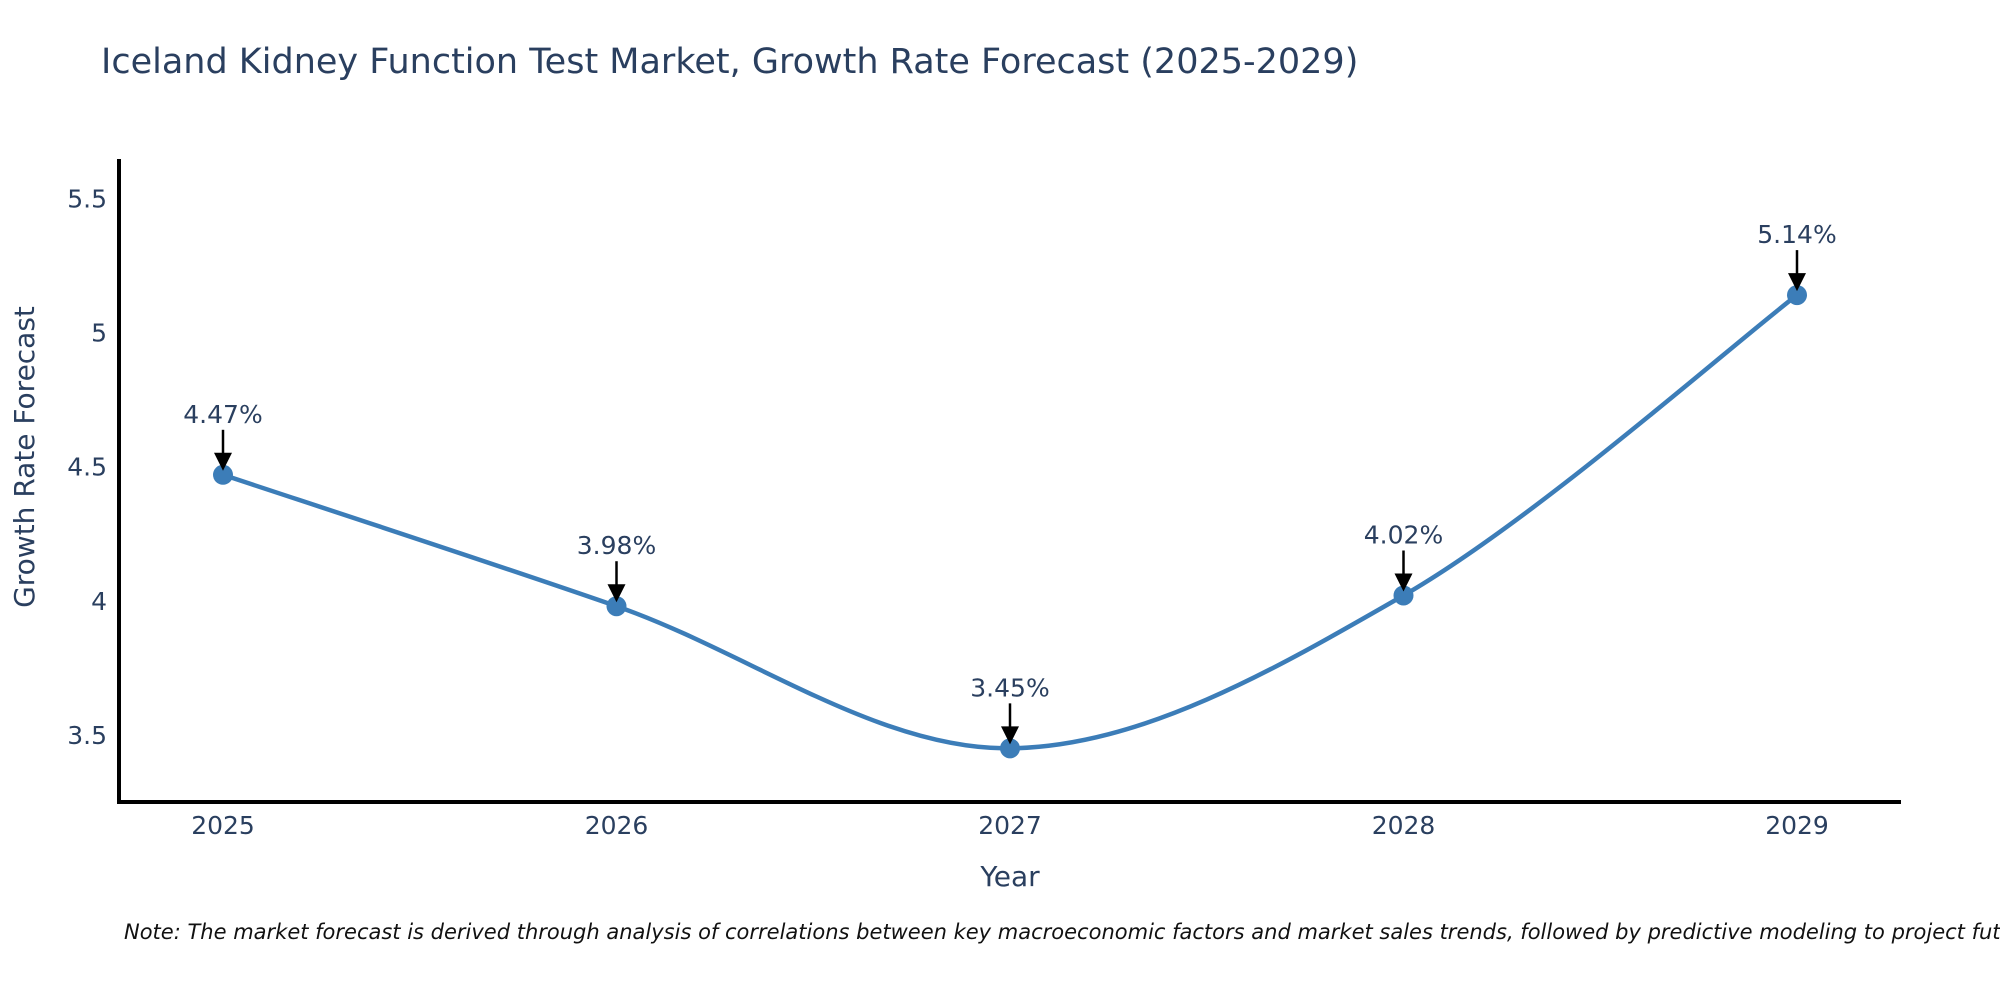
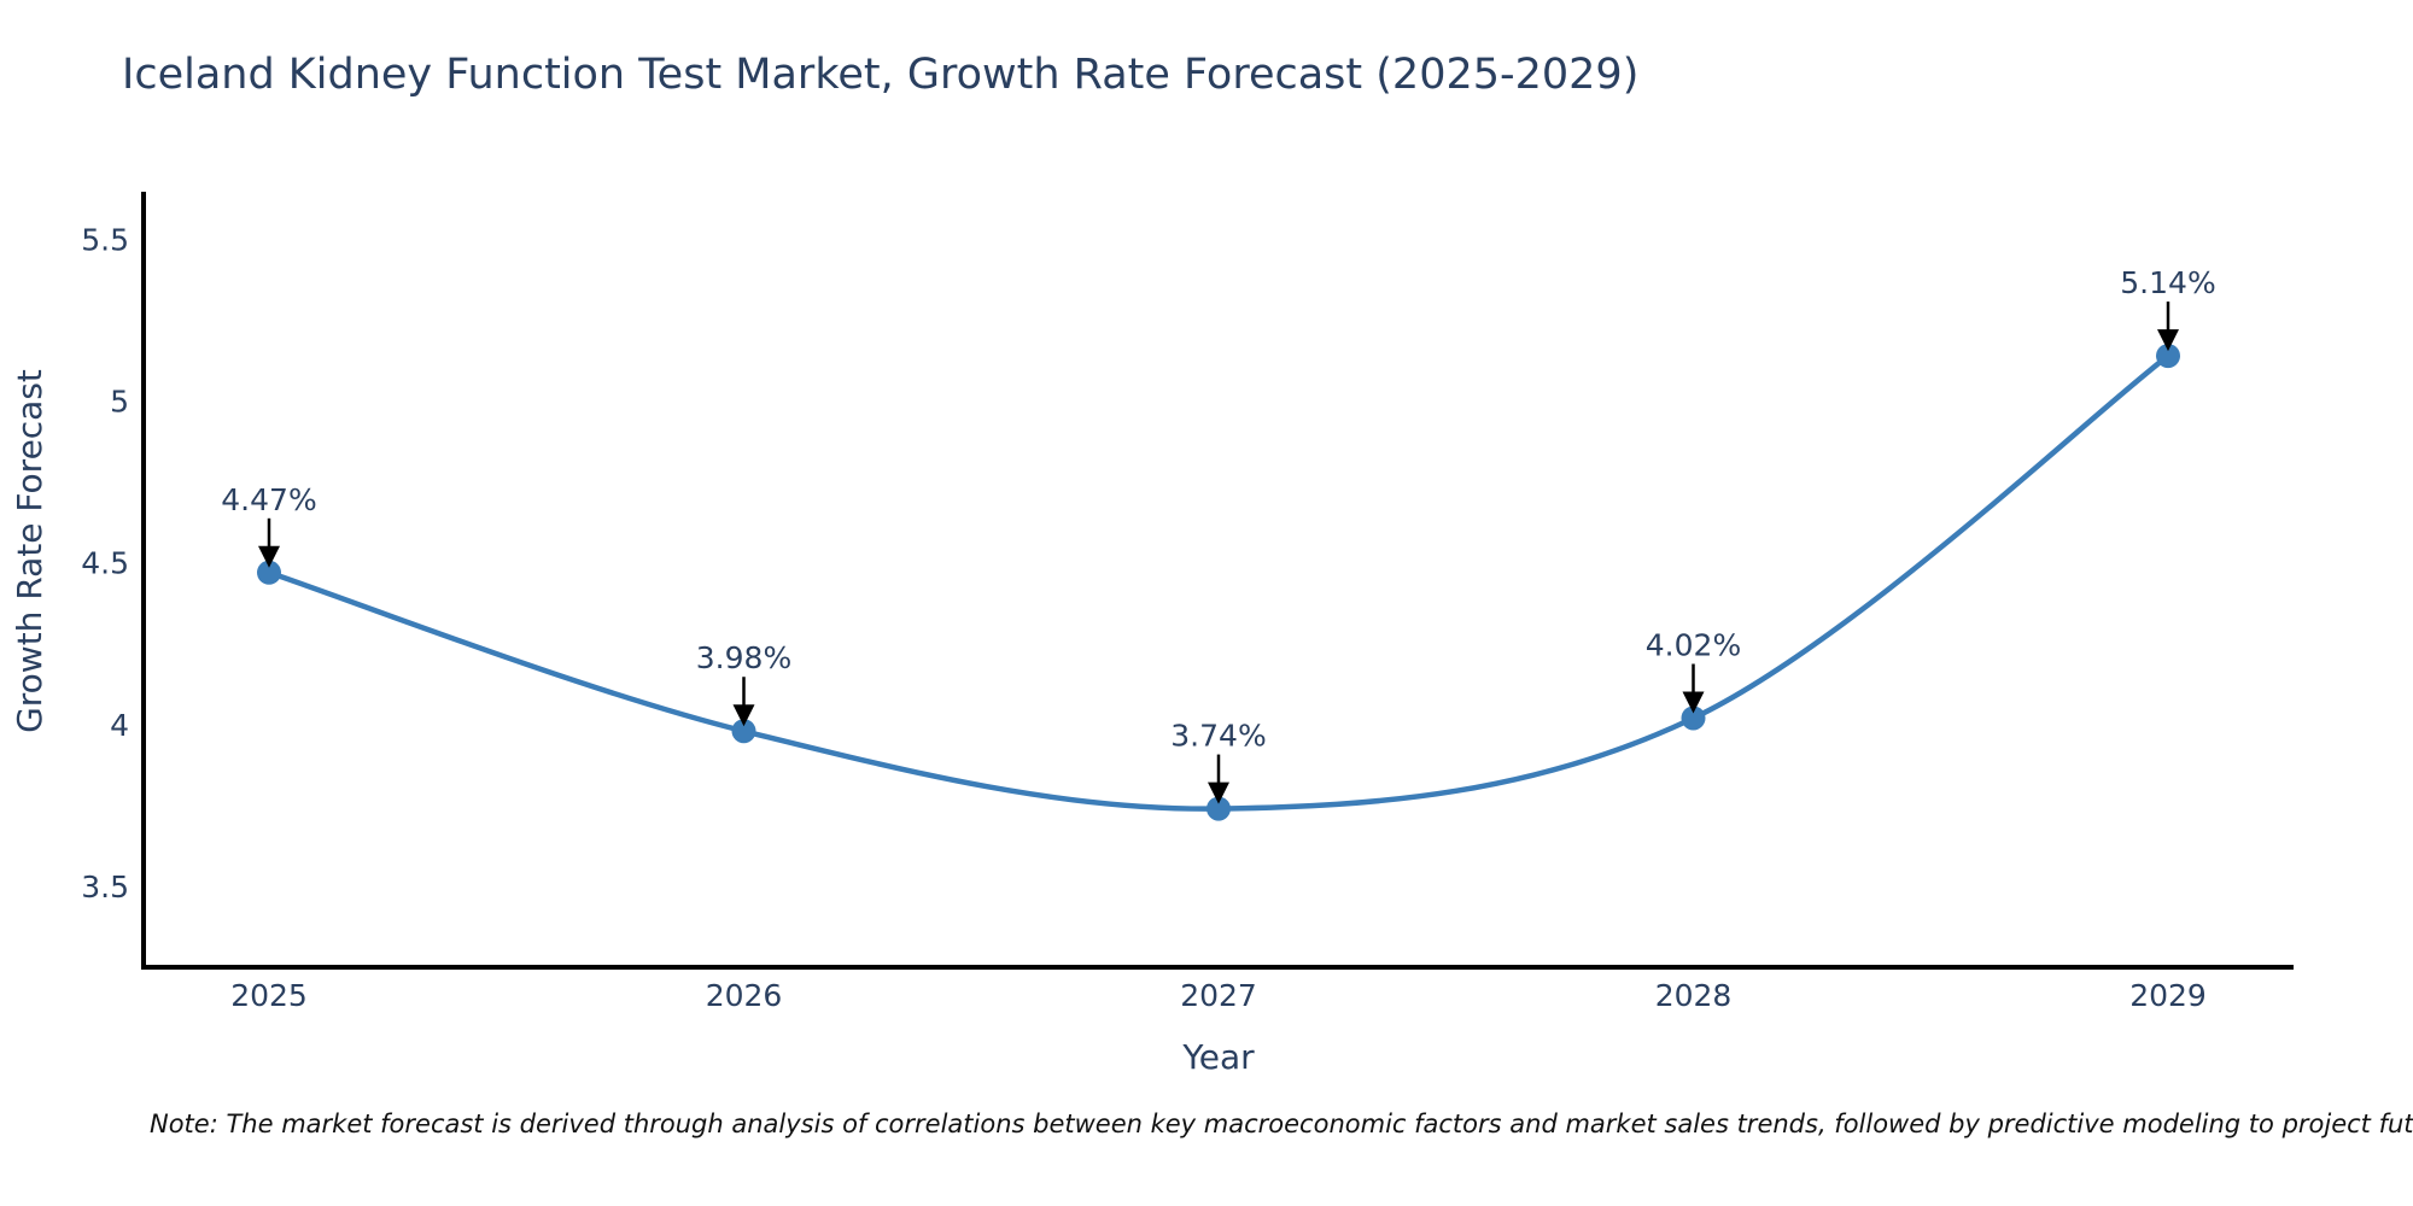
2027: 3.45% -> 3.74%
